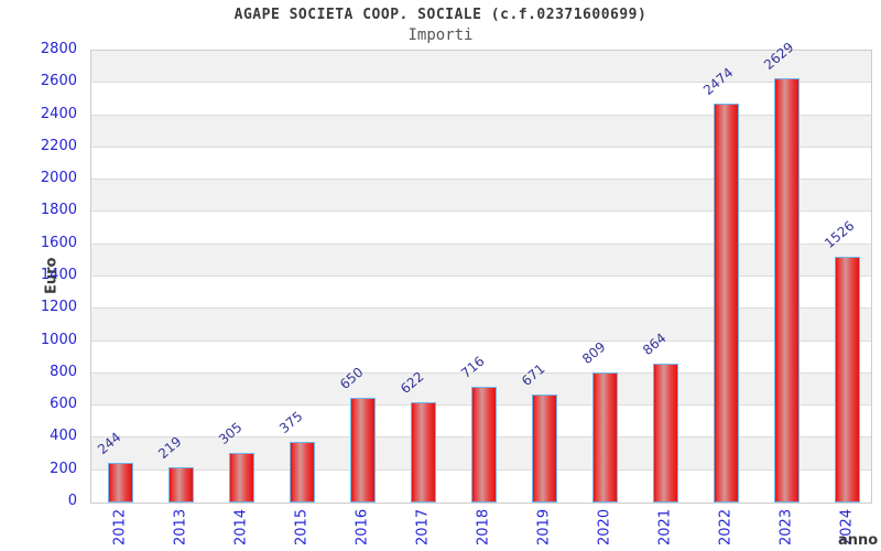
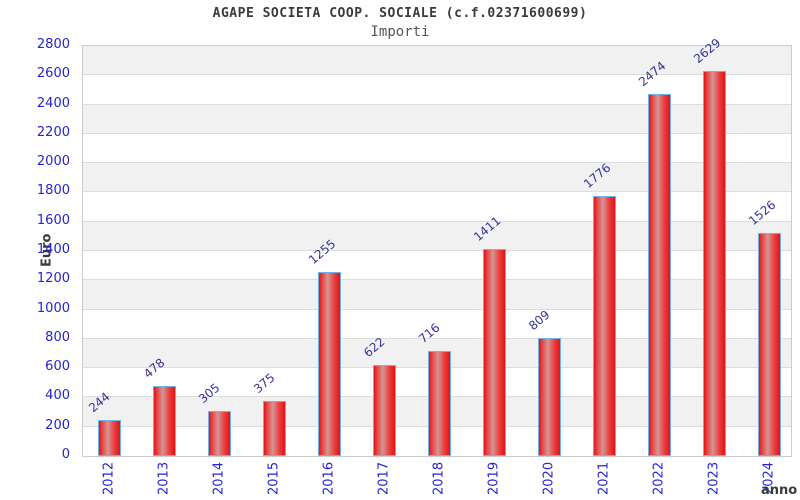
2013: 219 -> 478
2016: 650 -> 1255
2019: 671 -> 1411
2021: 864 -> 1776
